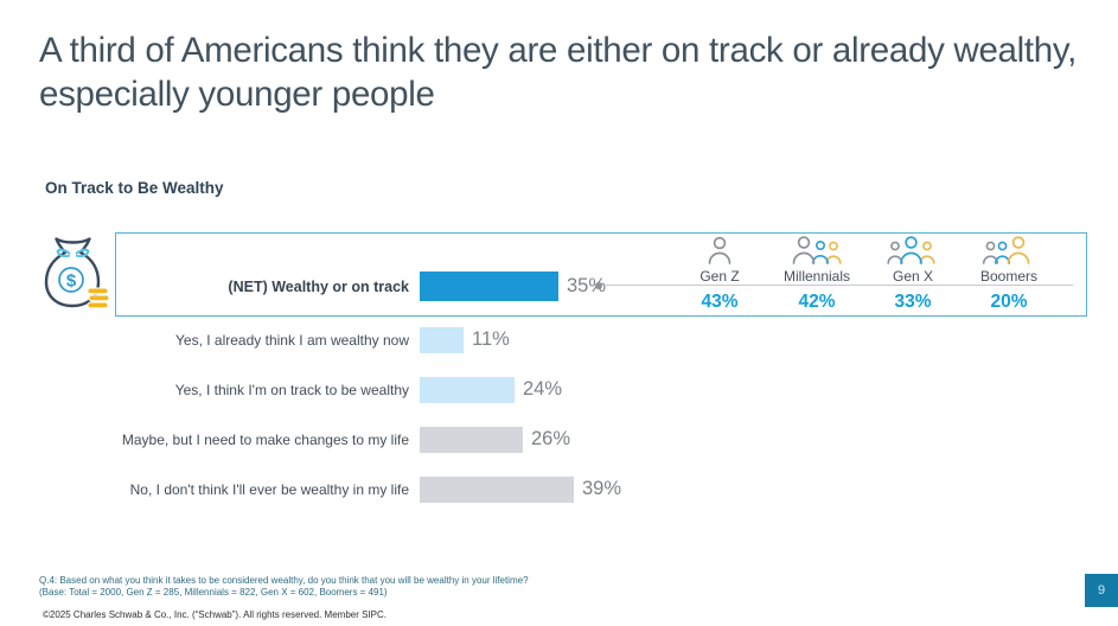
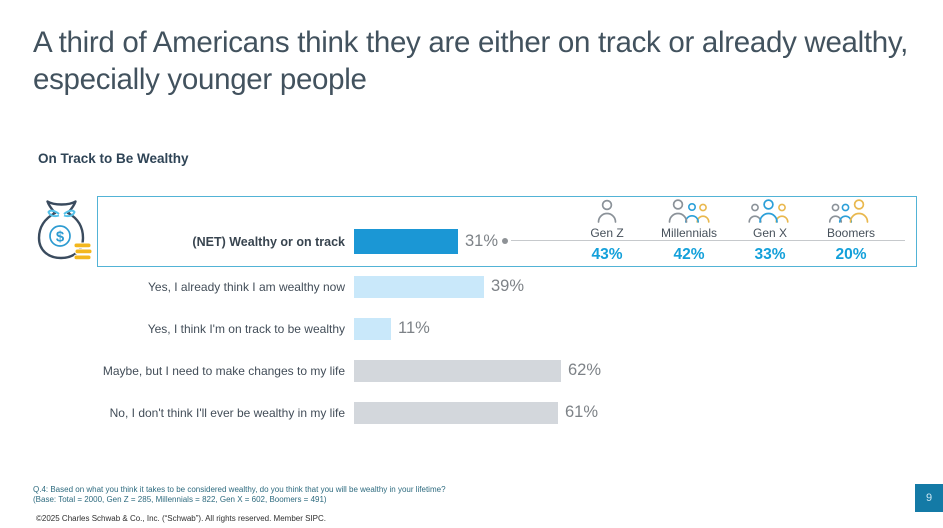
(NET) Wealthy or on track: 35% -> 31%
Yes, I already think I am wealthy now: 11% -> 39%
Yes, I think I'm on track to be wealthy: 24% -> 11%
Maybe, but I need to make changes to my life: 26% -> 62%
No, I don't think I'll ever be wealthy in my life: 39% -> 61%
